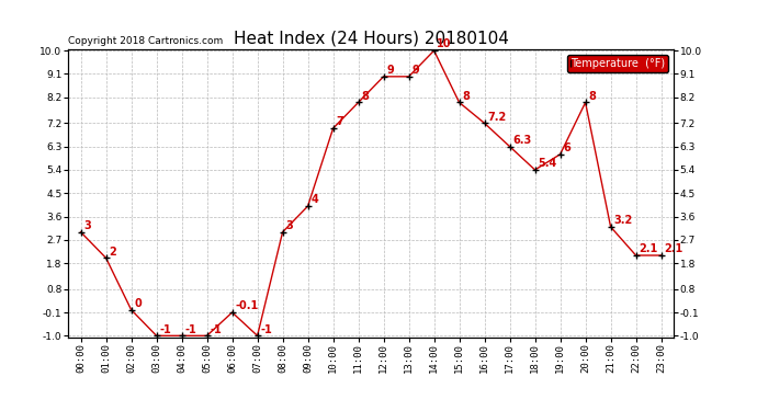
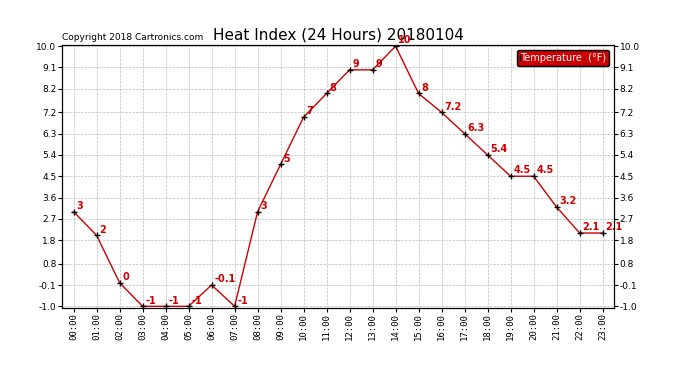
09:00: 4 -> 5
19:00: 6 -> 4.5
20:00: 8 -> 4.5
